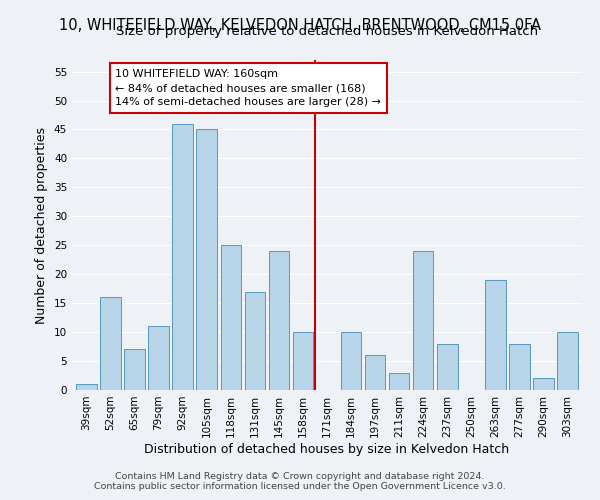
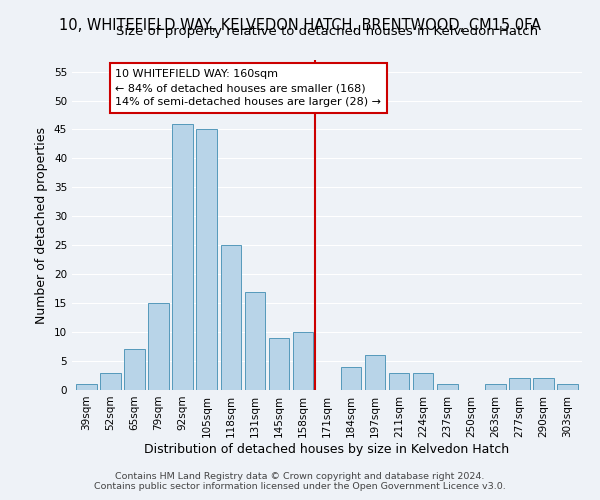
52sqm: 16 -> 3
79sqm: 11 -> 15
145sqm: 24 -> 9
184sqm: 10 -> 4
224sqm: 24 -> 3
237sqm: 8 -> 1
263sqm: 19 -> 1
277sqm: 8 -> 2
303sqm: 10 -> 1
